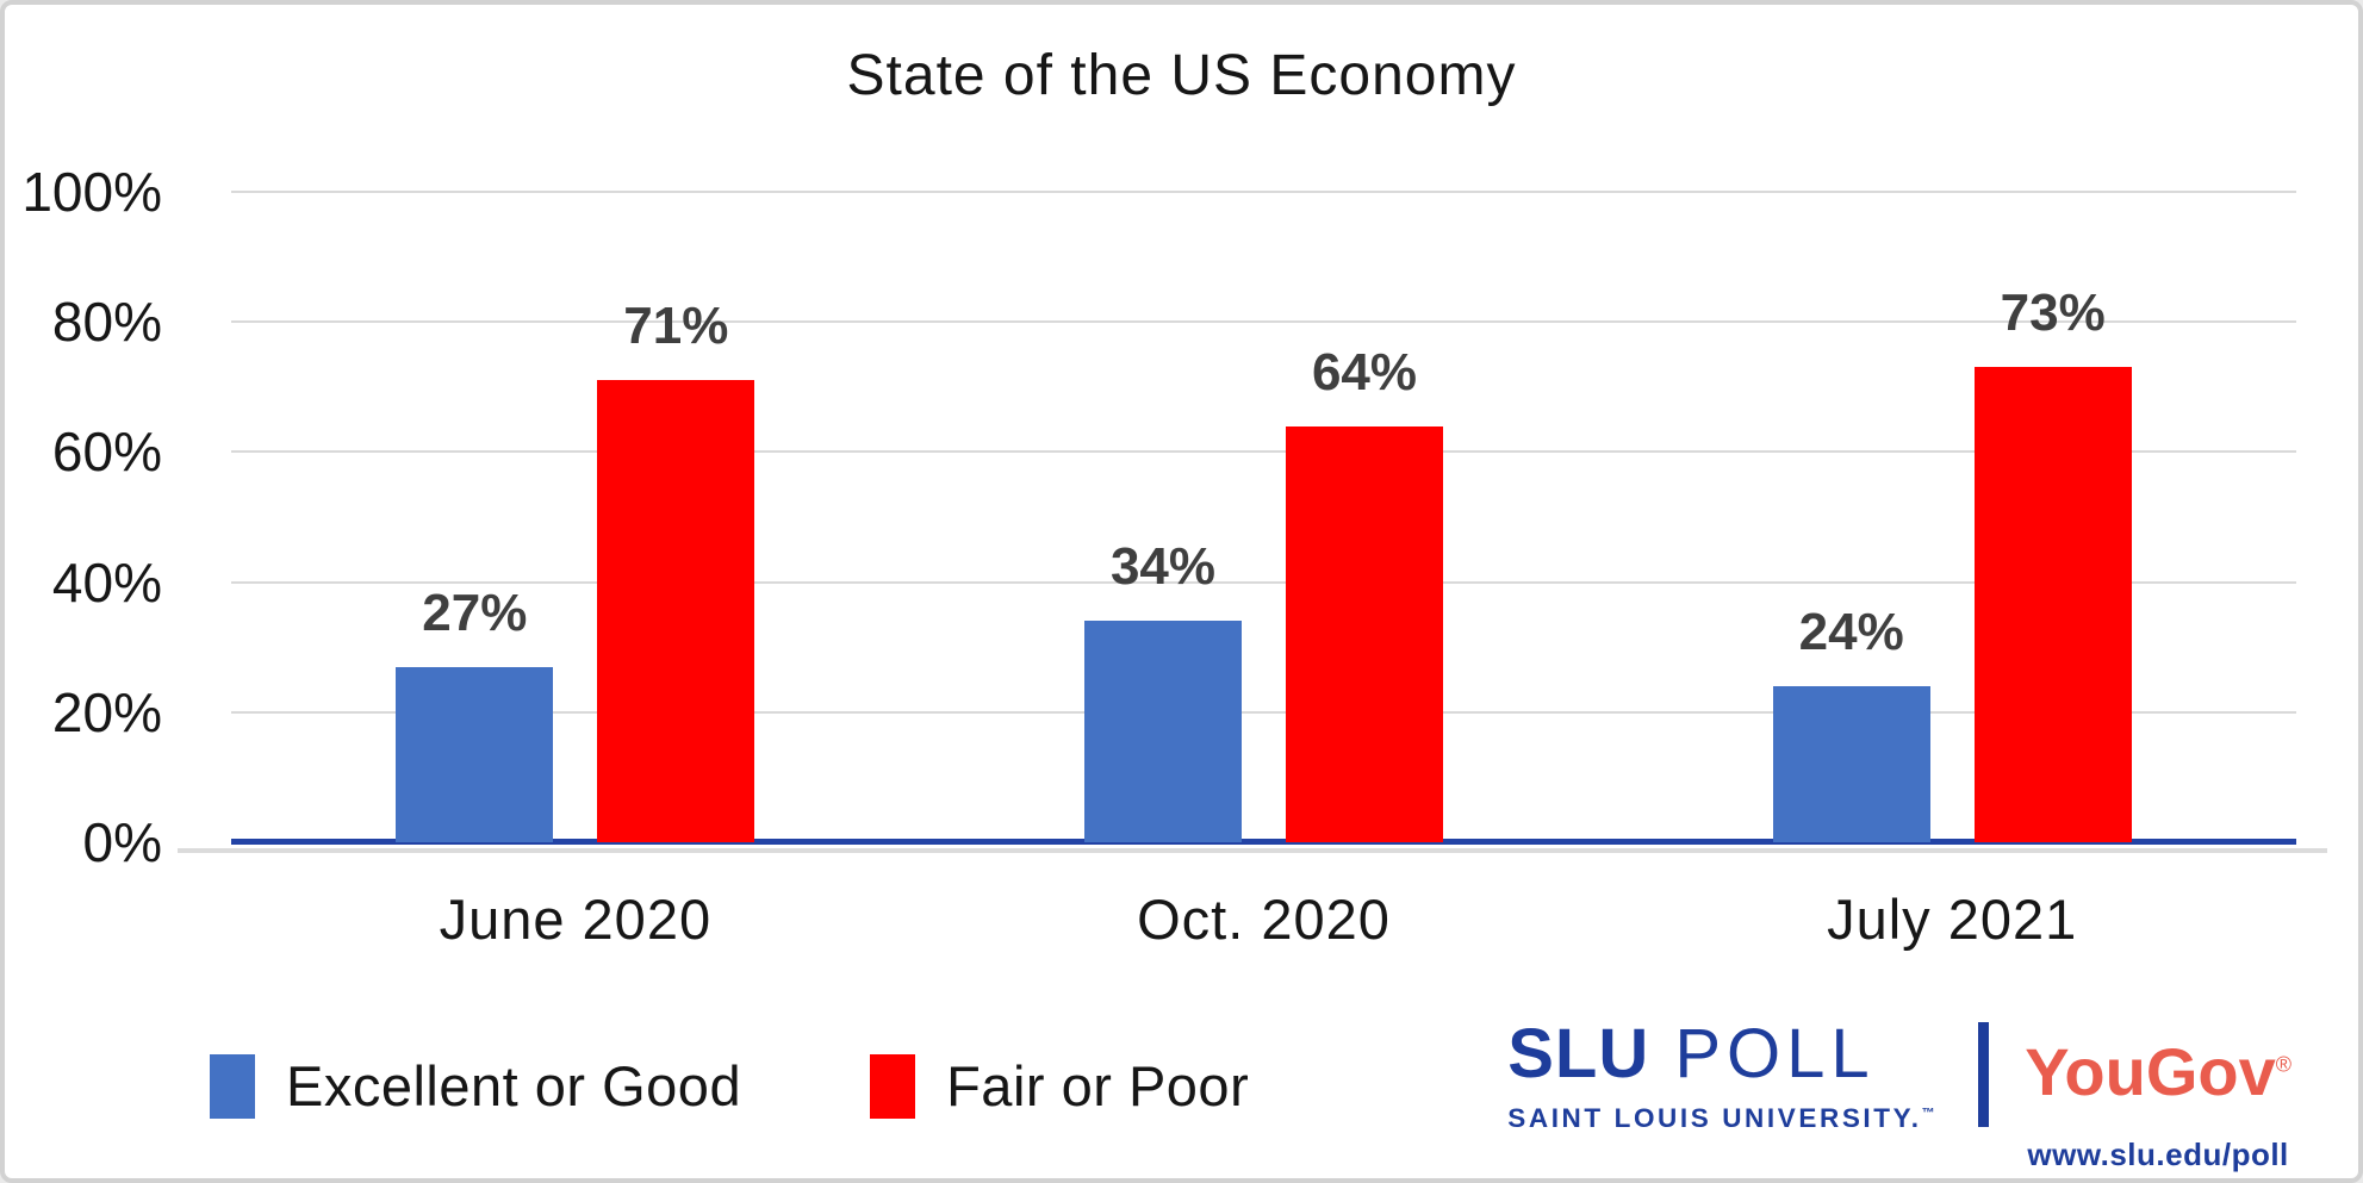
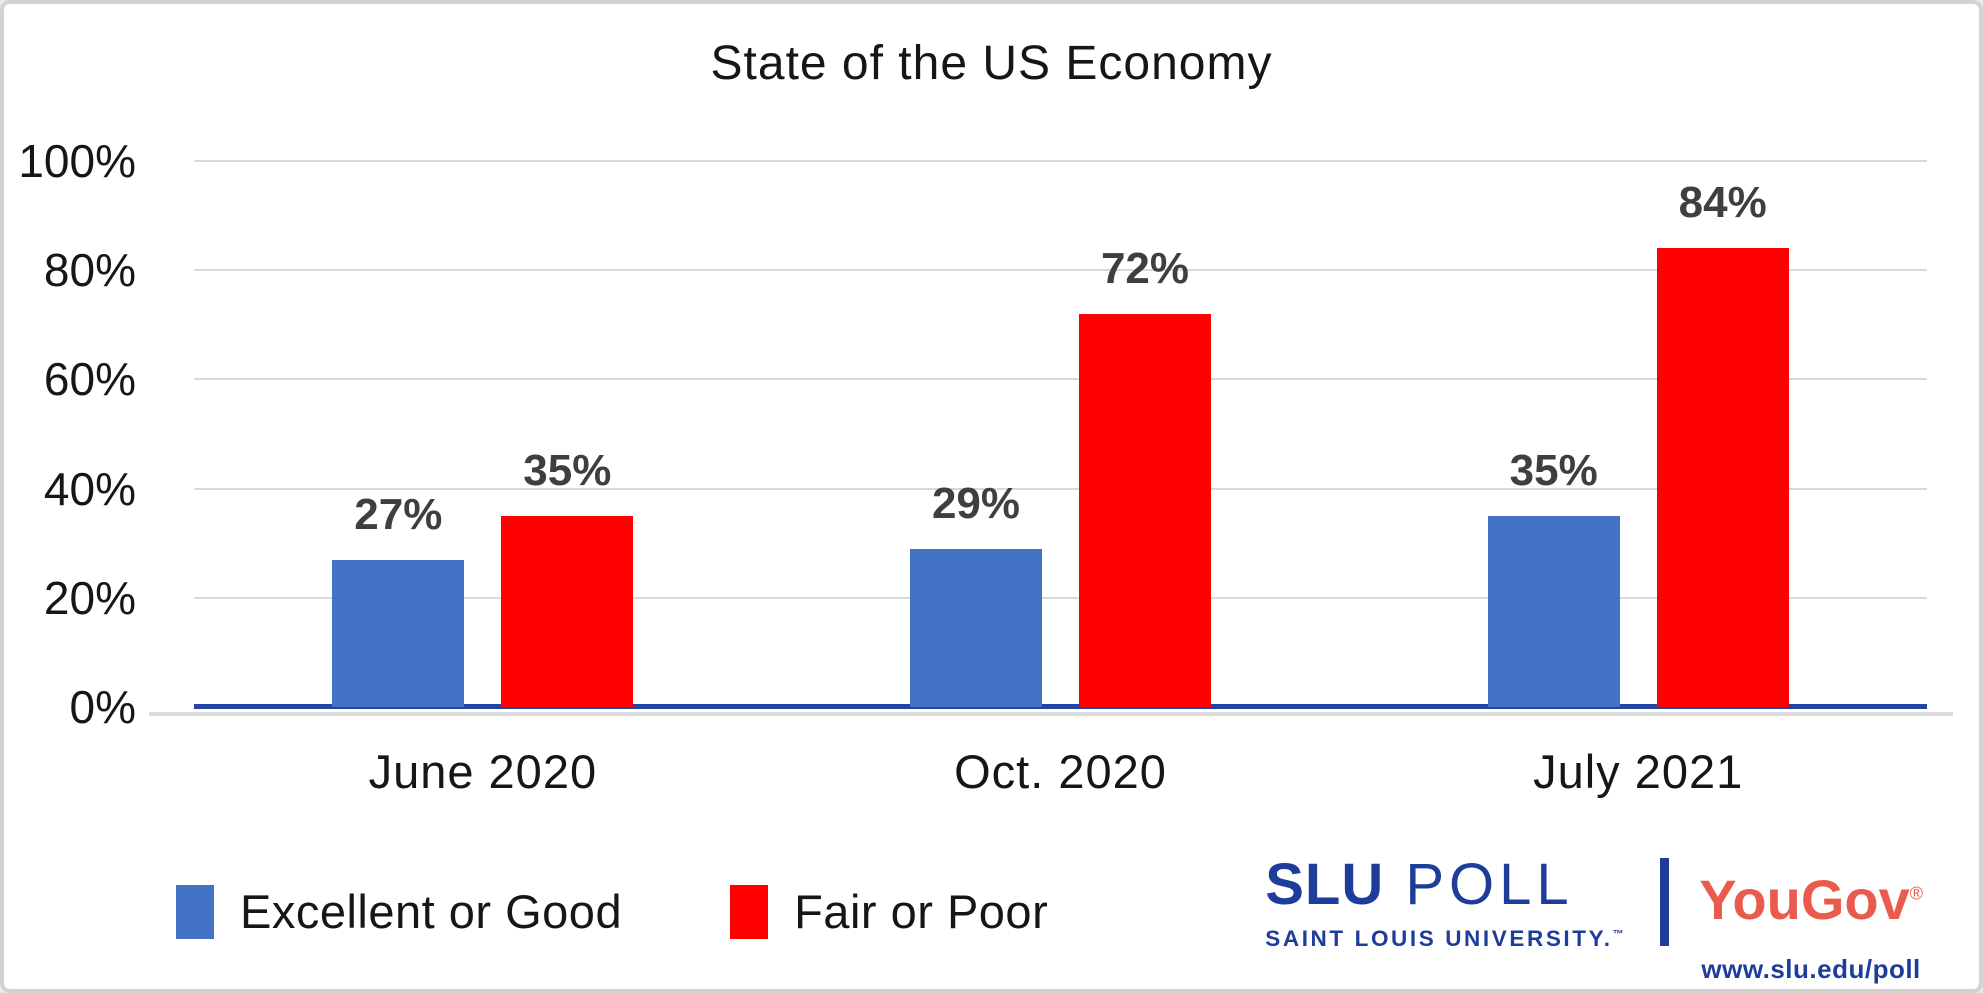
Fair or Poor/June 2020: 71% -> 35%
Excellent or Good/Oct. 2020: 34% -> 29%
Fair or Poor/Oct. 2020: 64% -> 72%
Excellent or Good/July 2021: 24% -> 35%
Fair or Poor/July 2021: 73% -> 84%
